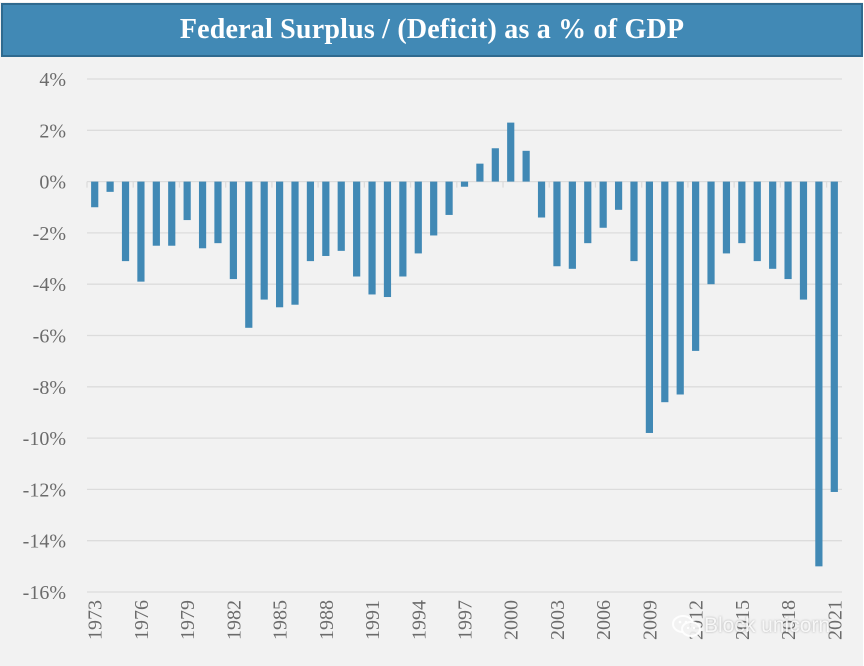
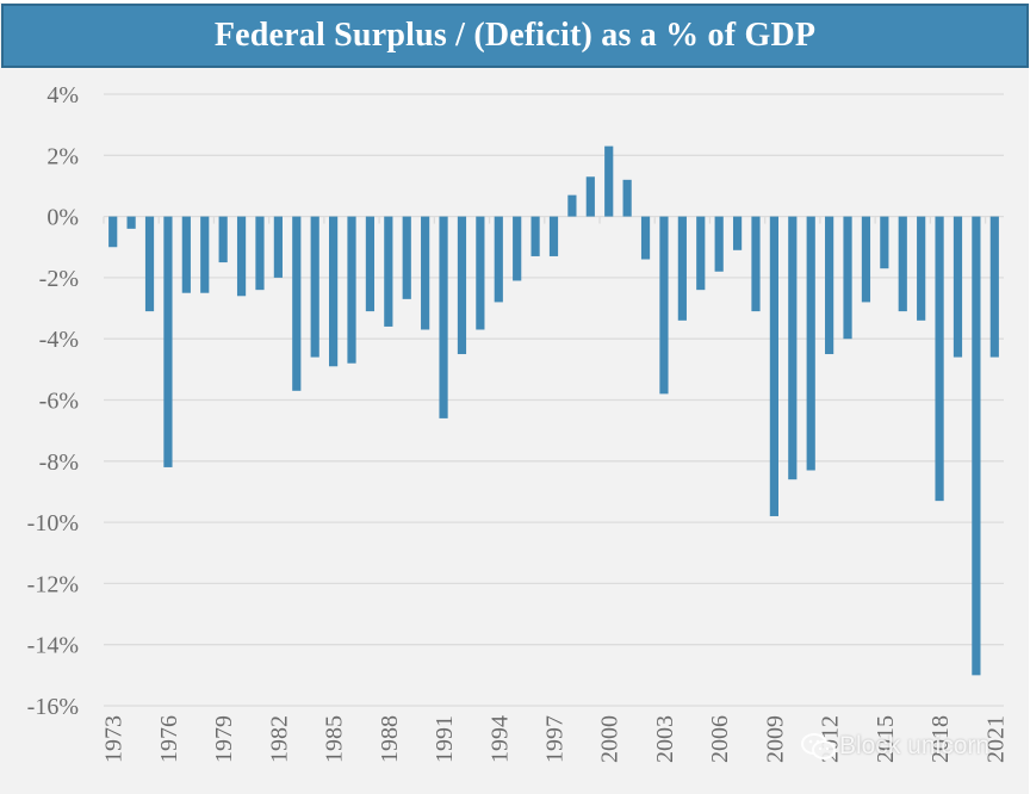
1976: -3.9% -> -8.2%
1982: -3.8% -> -2.0%
1988: -2.9% -> -3.6%
1991: -4.4% -> -6.6%
1997: -0.2% -> -1.3%
2003: -3.3% -> -5.8%
2012: -6.6% -> -4.5%
2015: -2.4% -> -1.7%
2018: -3.8% -> -9.3%
2021: -12.1% -> -4.6%
